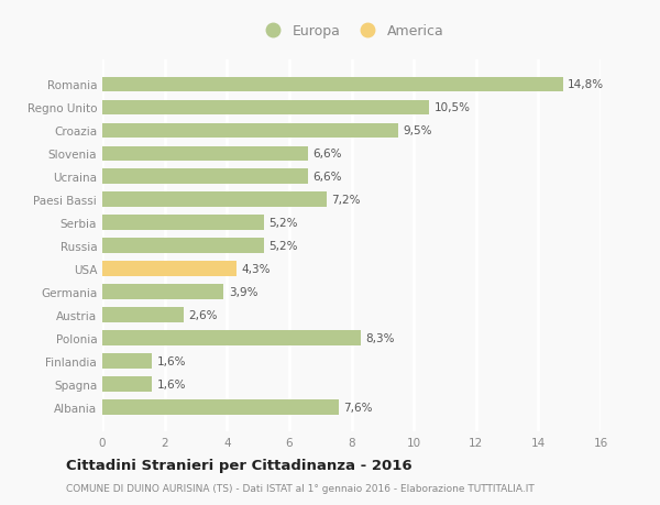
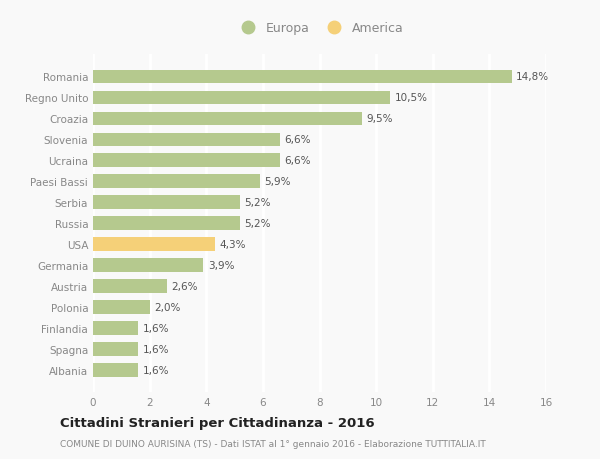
Paesi Bassi: 7,2% -> 5,9%
Polonia: 8,3% -> 2,0%
Albania: 7,6% -> 1,6%
